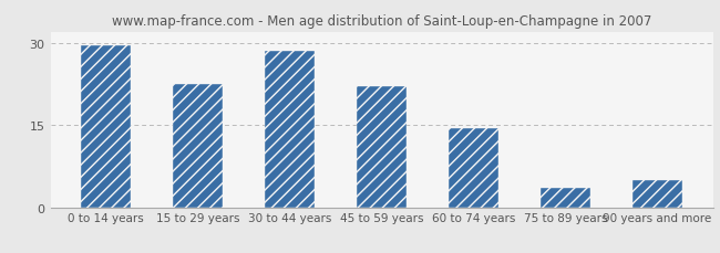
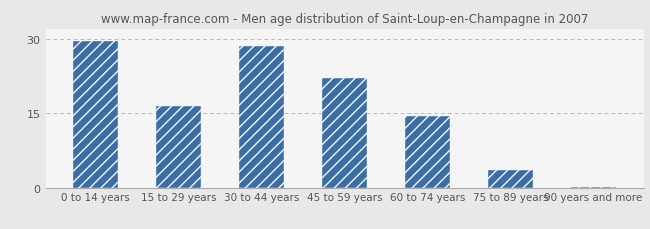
15 to 29 years: 22.5 -> 16.5
90 years and more: 5.0 -> 0.1
